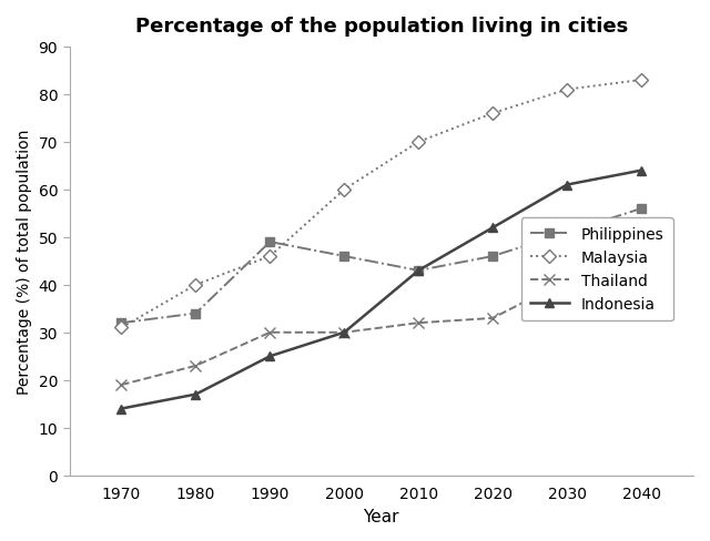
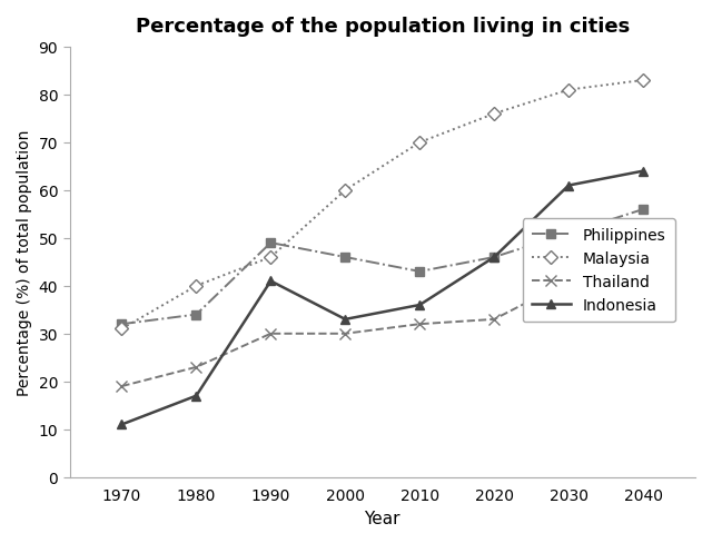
Indonesia/1970: 14 -> 11
Indonesia/1990: 25 -> 41
Indonesia/2000: 30 -> 33
Indonesia/2010: 43 -> 36
Indonesia/2020: 52 -> 46
